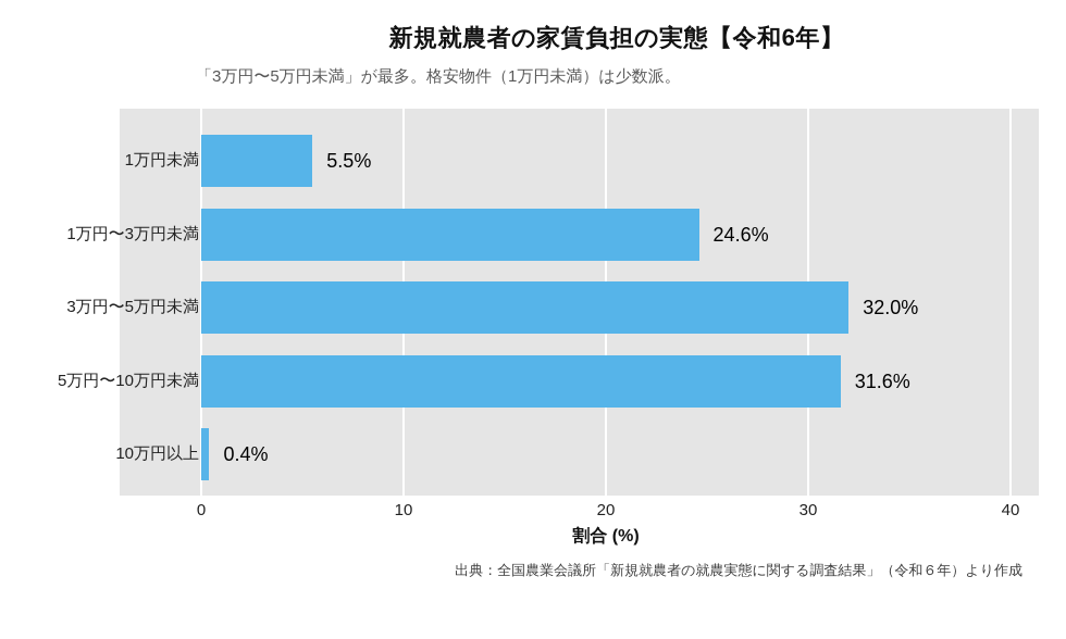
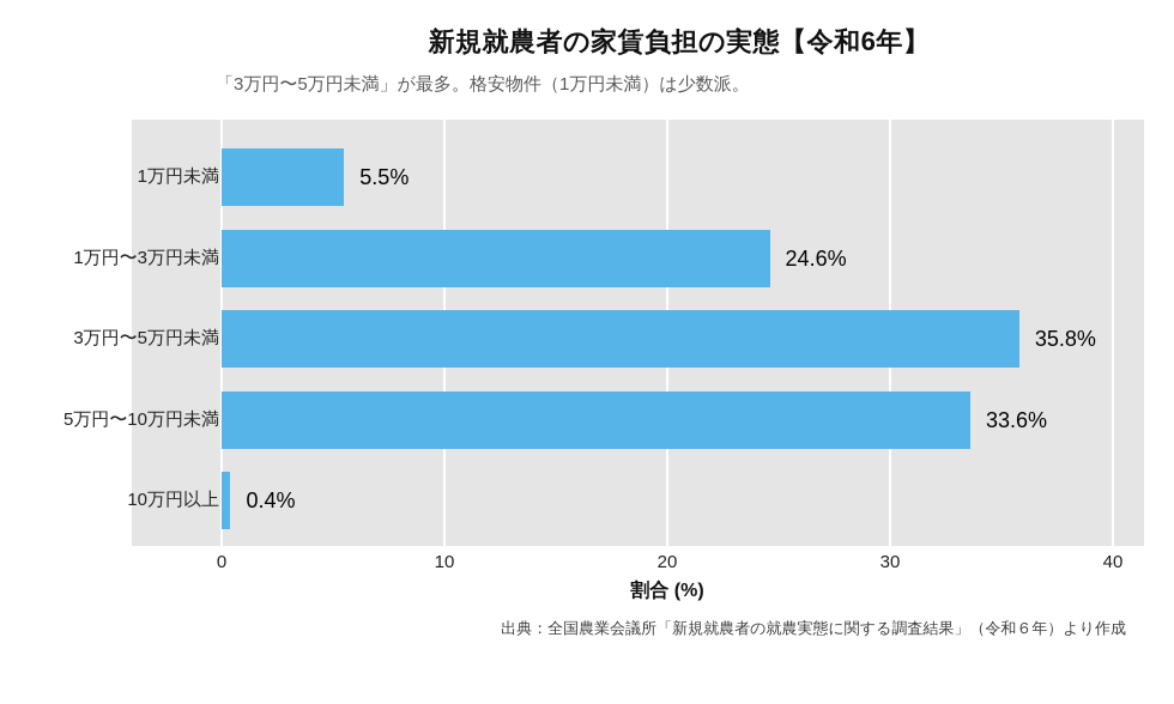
3万円〜5万円未満: 32.0% -> 35.8%
5万円〜10万円未満: 31.6% -> 33.6%
